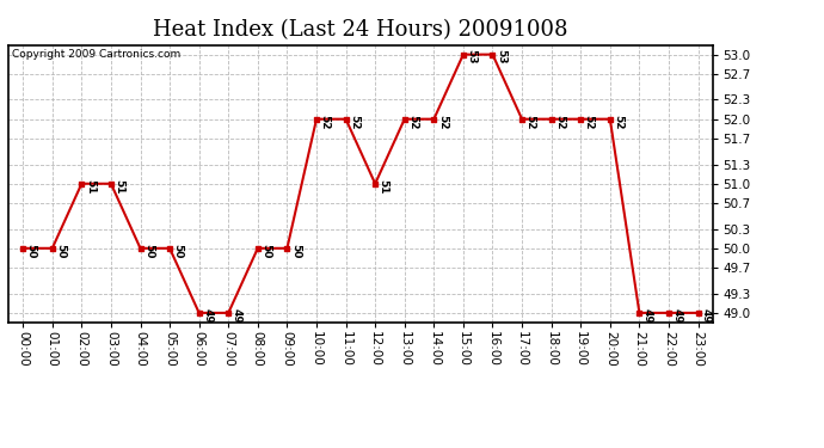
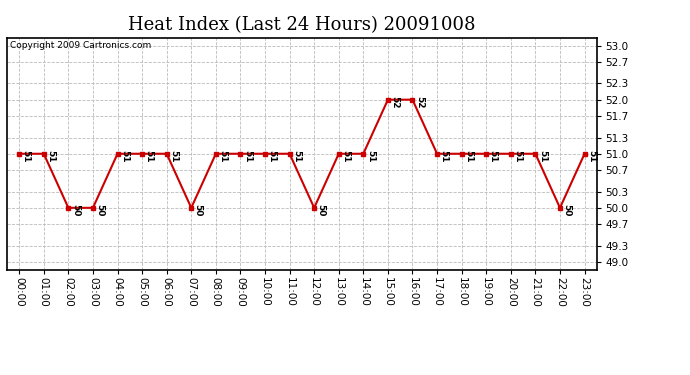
00:00: 50 -> 51
01:00: 50 -> 51
02:00: 51 -> 50
03:00: 51 -> 50
04:00: 50 -> 51
05:00: 50 -> 51
06:00: 49 -> 51
07:00: 49 -> 50
08:00: 50 -> 51
09:00: 50 -> 51
10:00: 52 -> 51
11:00: 52 -> 51
12:00: 51 -> 50
13:00: 52 -> 51
14:00: 52 -> 51
15:00: 53 -> 52
16:00: 53 -> 52
17:00: 52 -> 51
18:00: 52 -> 51
19:00: 52 -> 51
20:00: 52 -> 51
21:00: 49 -> 51
22:00: 49 -> 50
23:00: 49 -> 51
